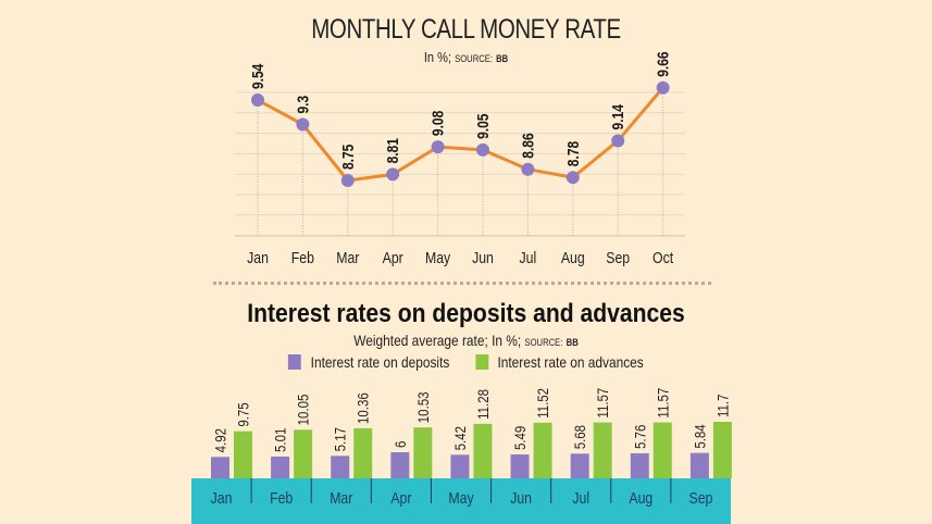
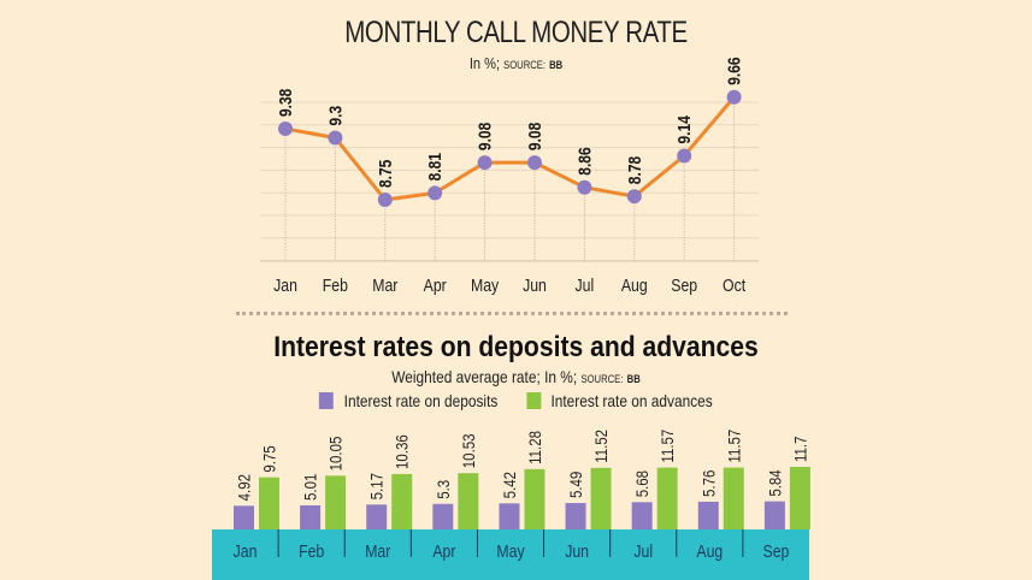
MONTHLY CALL MONEY RATE/Jan: 9.54 -> 9.38
MONTHLY CALL MONEY RATE/Jun: 9.05 -> 9.08
Interest rates on deposits and advances/Interest rate on deposits/Apr: 6 -> 5.3
